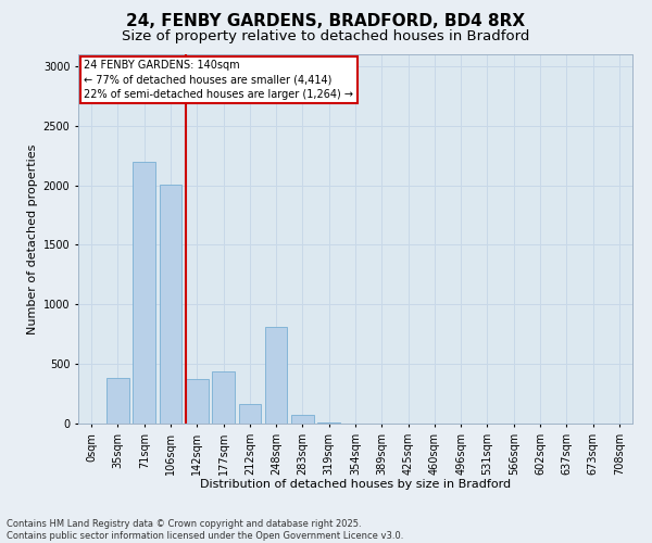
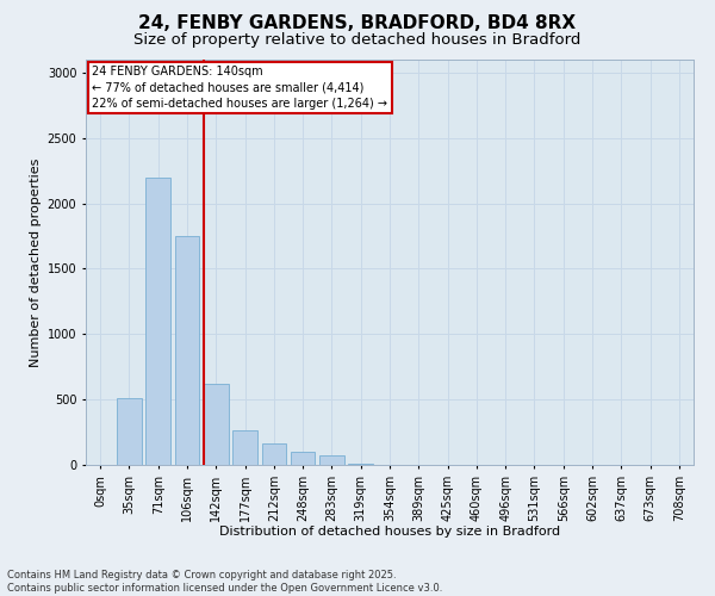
35sqm: 380 -> 510
106sqm: 2010 -> 1750
142sqm: 370 -> 620
177sqm: 440 -> 260
248sqm: 810 -> 100
